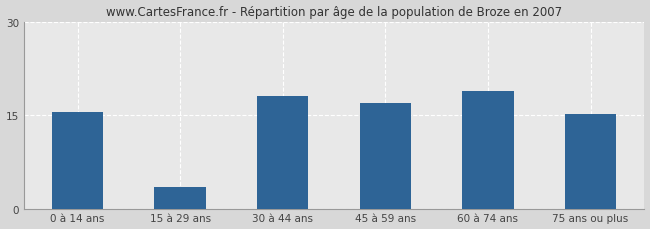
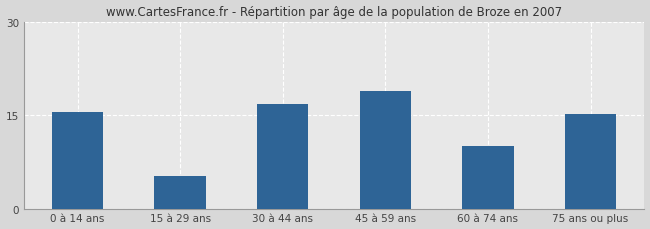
15 à 29 ans: 3.5 -> 5.2
30 à 44 ans: 18.0 -> 16.8
45 à 59 ans: 17.0 -> 18.8
60 à 74 ans: 18.8 -> 10.0
